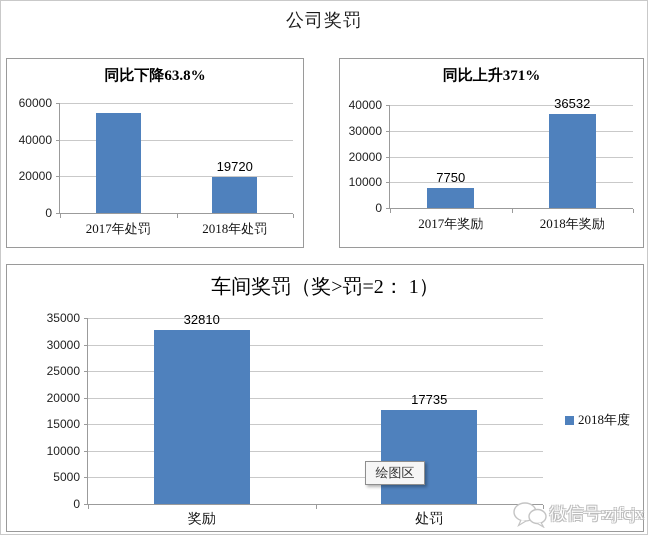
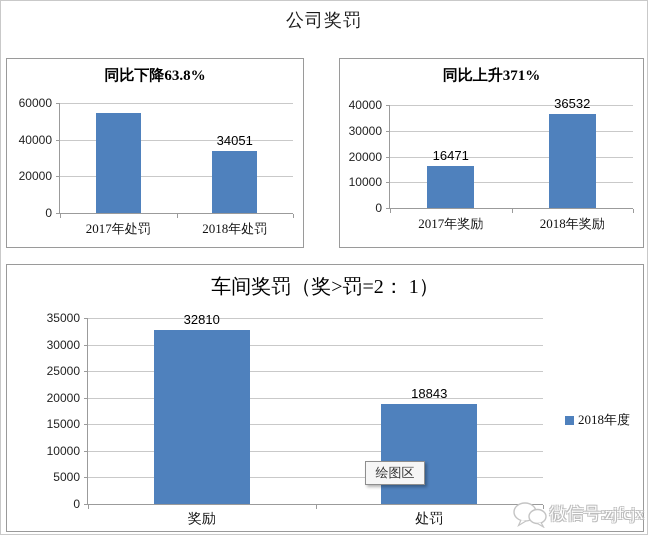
同比下降63.8%/2018年处罚: 19720 -> 34051
同比上升371%/2017年奖励: 7750 -> 16471
车间奖罚（奖>罚=2： 1）/处罚: 17735 -> 18843
